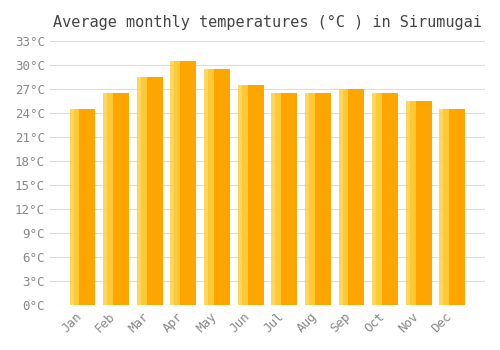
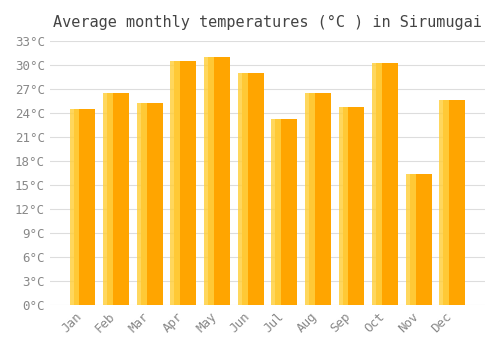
Mar: 28.5°C -> 25.2°C
May: 29.5°C -> 31.0°C
Jun: 27.5°C -> 29.0°C
Jul: 26.5°C -> 23.2°C
Sep: 27.0°C -> 24.8°C
Oct: 26.5°C -> 30.2°C
Nov: 25.5°C -> 16.4°C
Dec: 24.5°C -> 25.6°C
